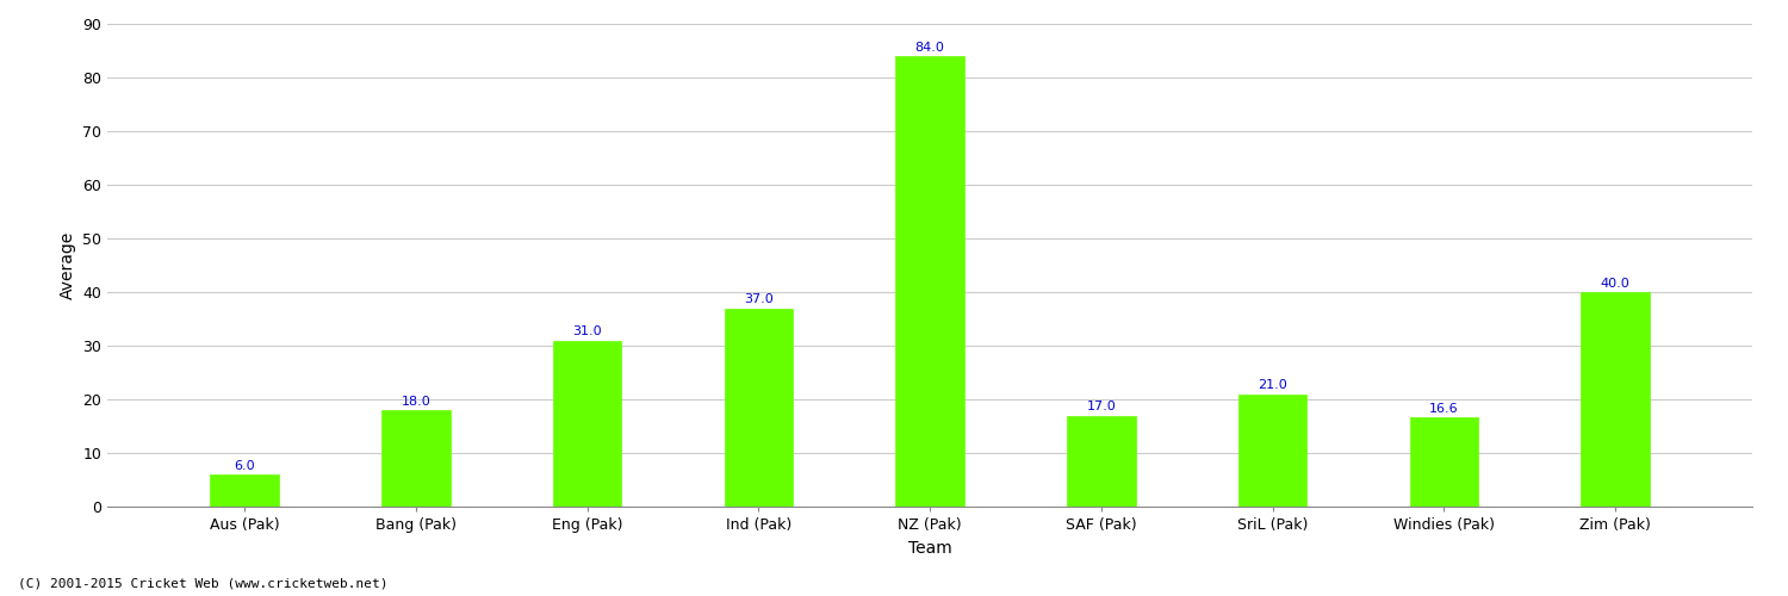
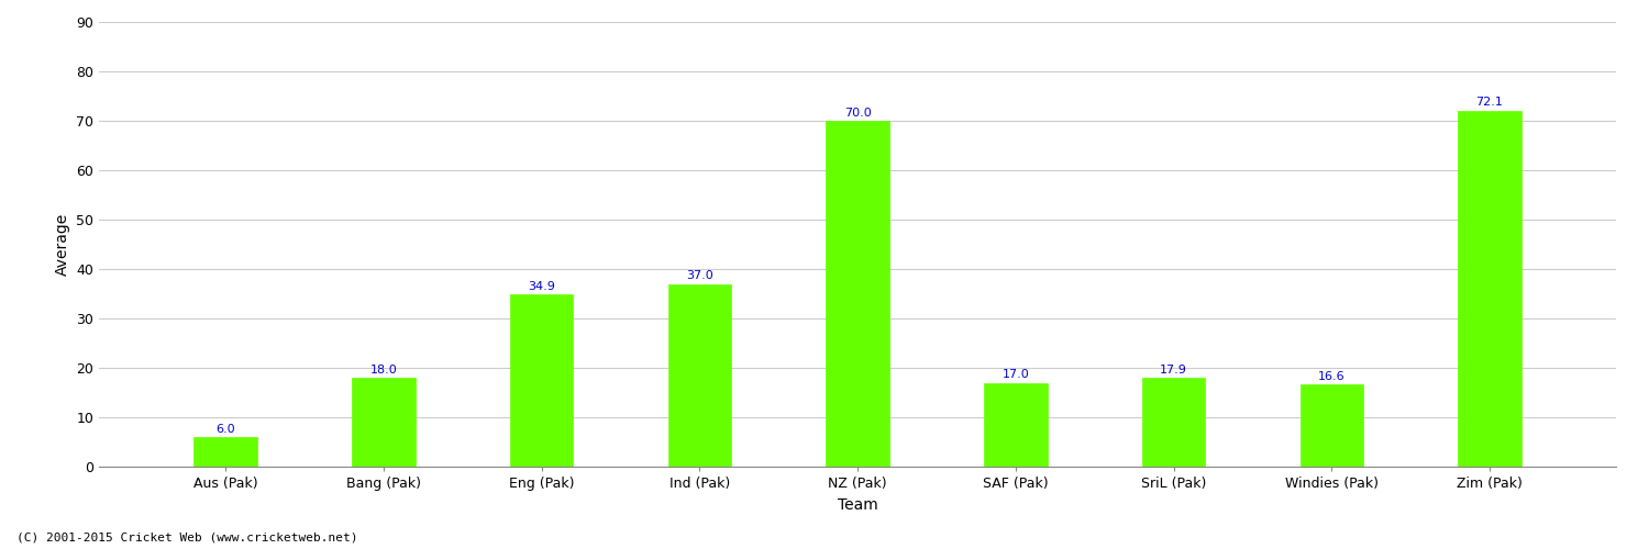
Eng (Pak): 31.0 -> 34.9
NZ (Pak): 84.0 -> 70.0
SriL (Pak): 21.0 -> 17.9
Zim (Pak): 40.0 -> 72.1
